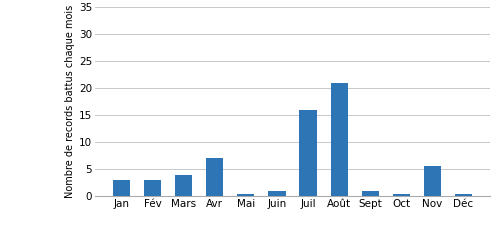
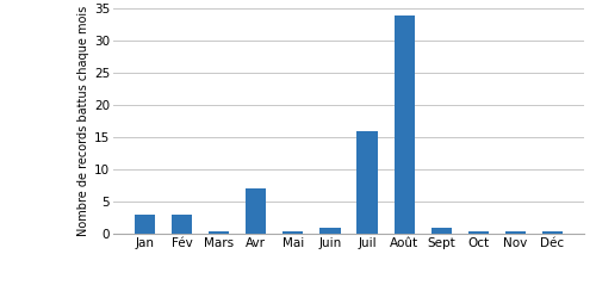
Mars: 3.8 -> 0.3
Août: 21.0 -> 34.0
Nov: 5.6 -> 0.3
